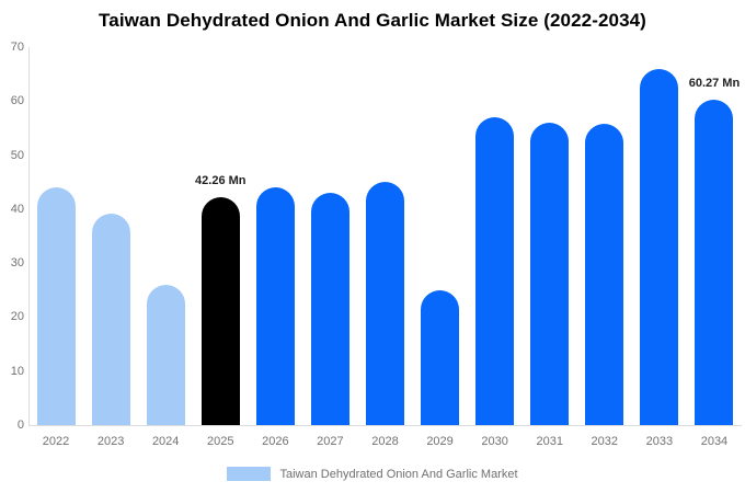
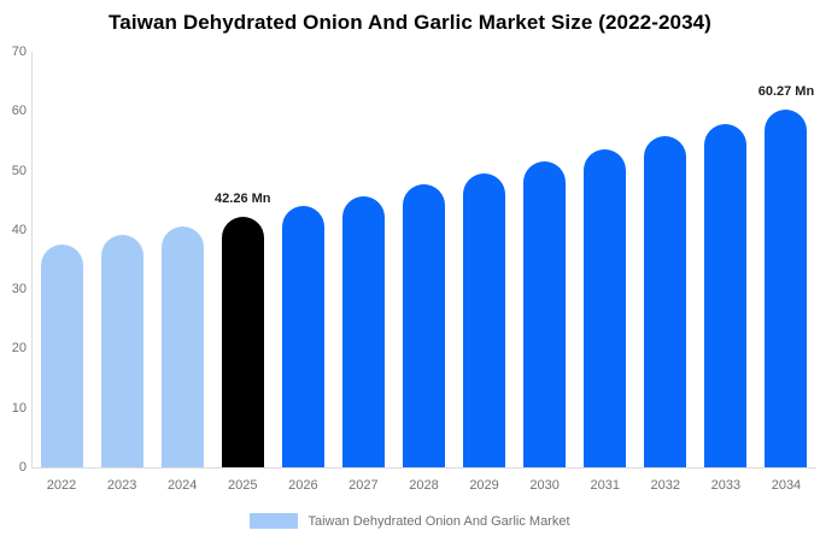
2022: 44 -> 38
2024: 26 -> 41
2027: 43 -> 46
2028: 45 -> 48
2029: 25 -> 50
2030: 57 -> 52
2031: 56 -> 54
2033: 66 -> 58
